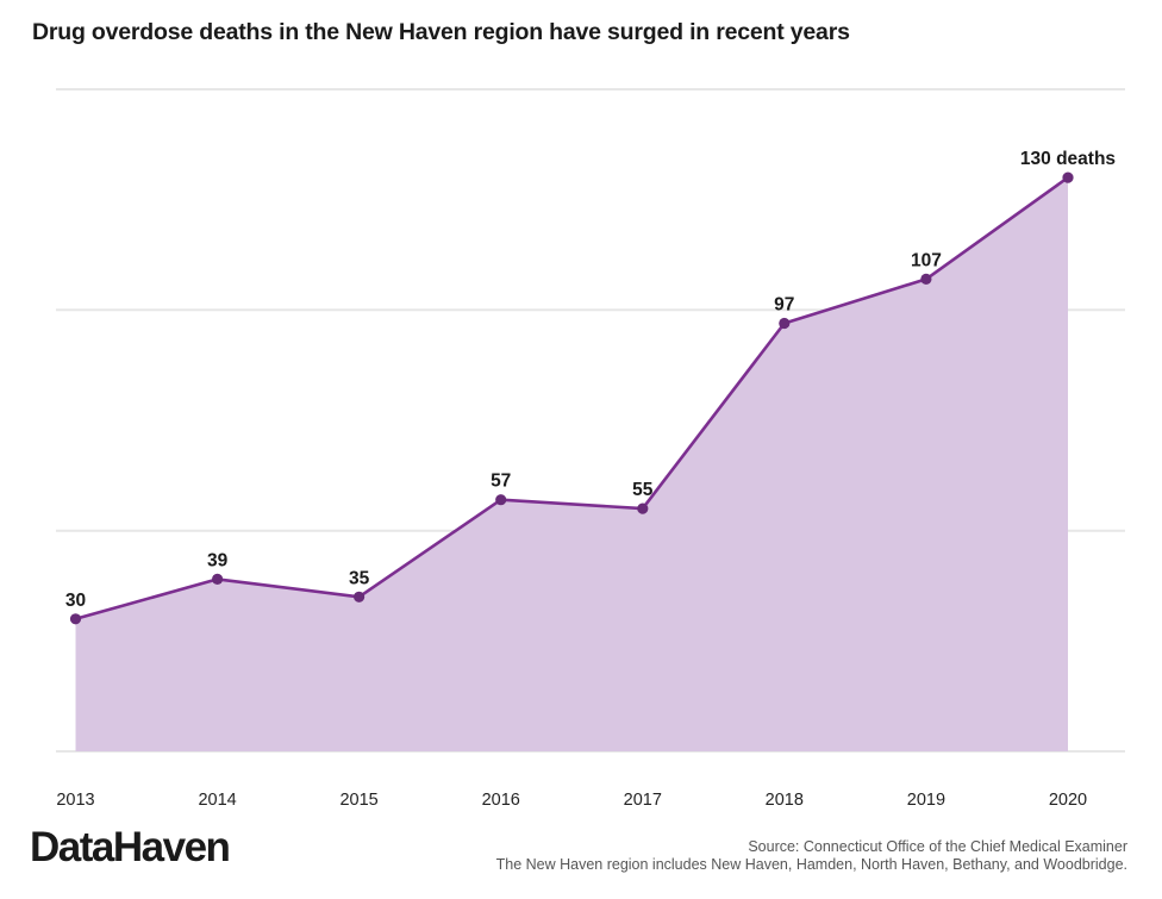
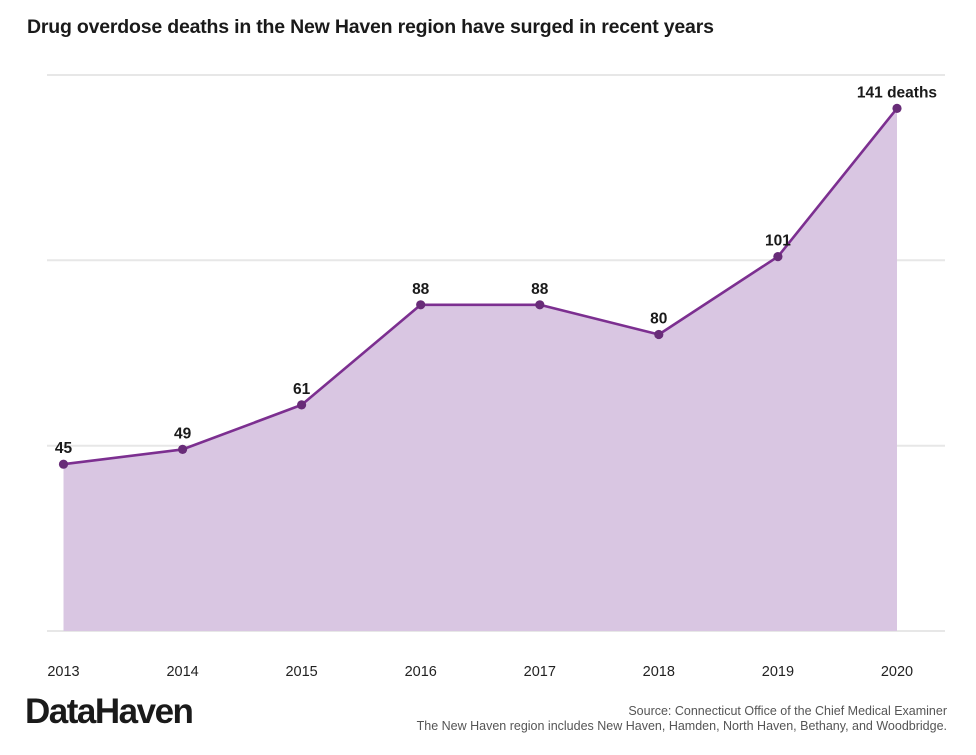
2013: 30 -> 45
2014: 39 -> 49
2015: 35 -> 61
2016: 57 -> 88
2017: 55 -> 88
2018: 97 -> 80
2019: 107 -> 101
2020: 130 -> 141
